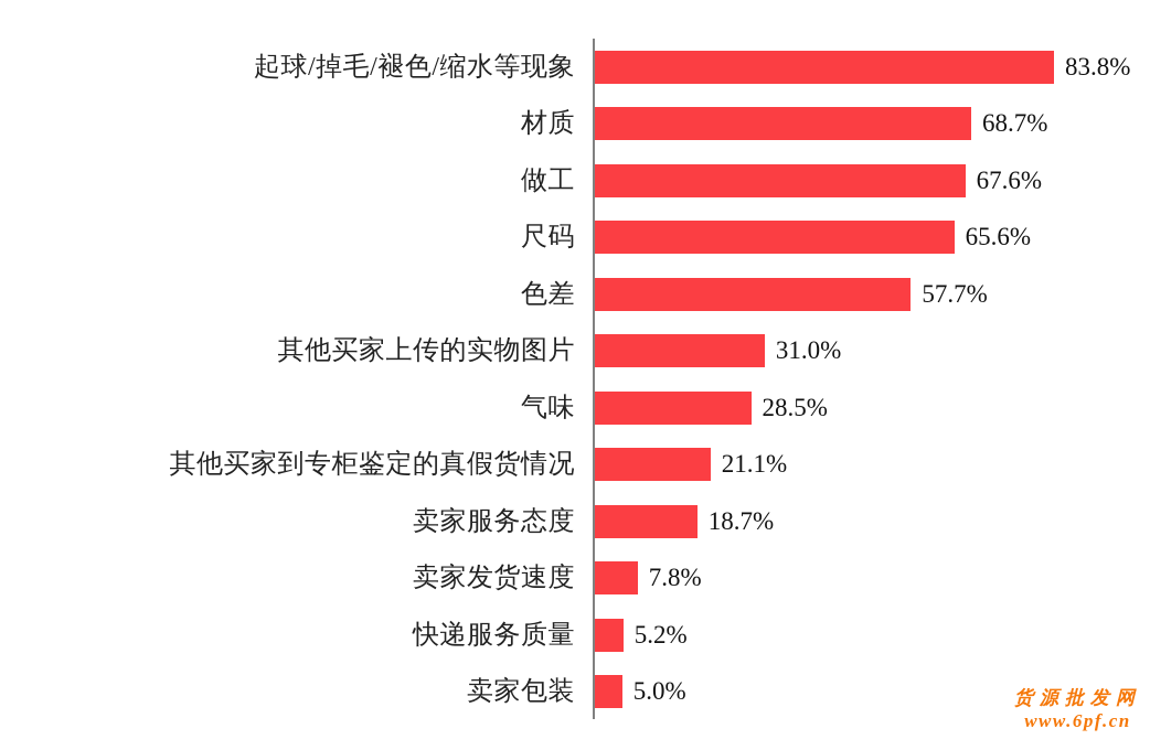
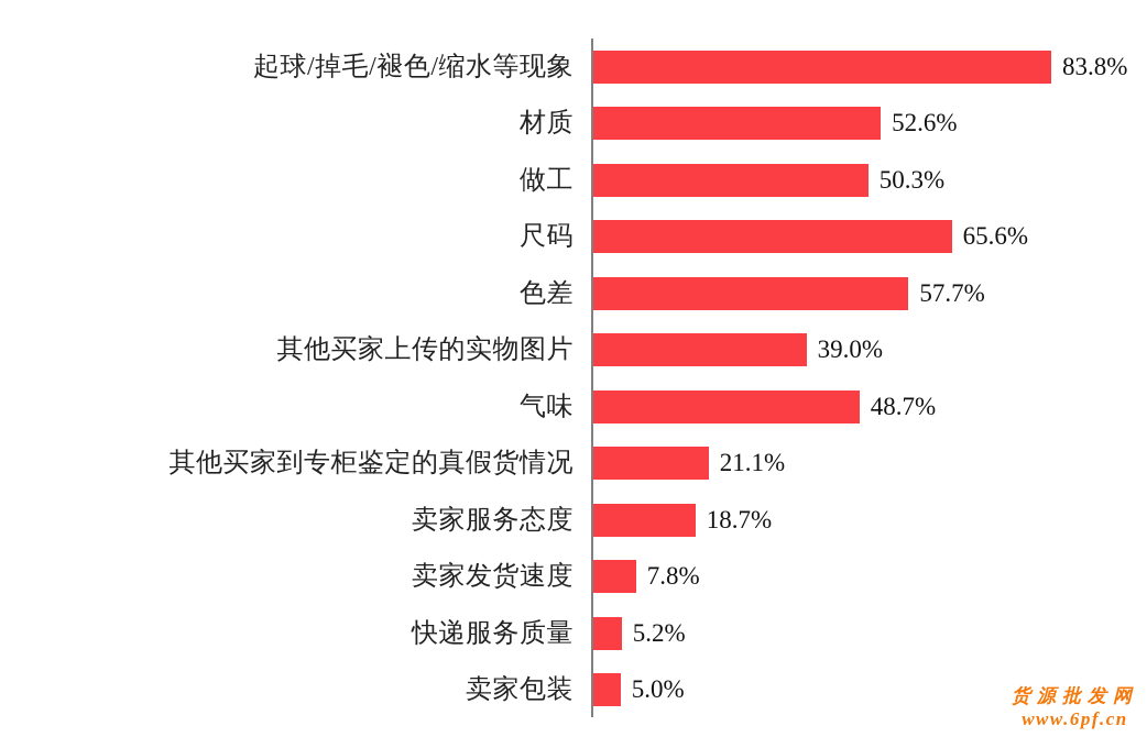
材质: 68.7% -> 52.6%
做工: 67.6% -> 50.3%
其他买家上传的实物图片: 31.0% -> 39.0%
气味: 28.5% -> 48.7%
